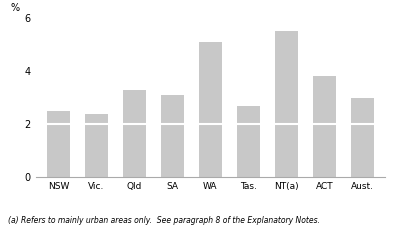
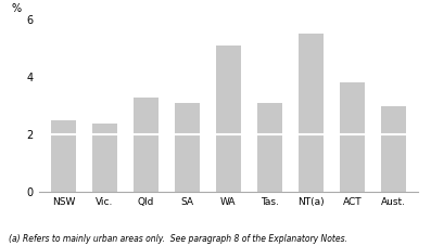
Tas.: 2.7 -> 3.1
